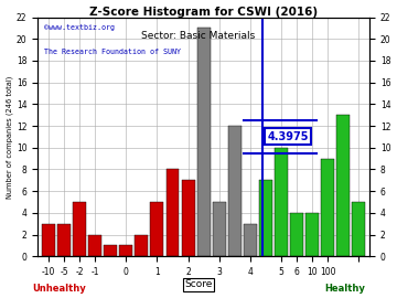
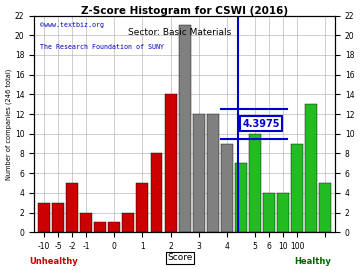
2: 7 -> 14
3: 5 -> 12
4: 3 -> 9
